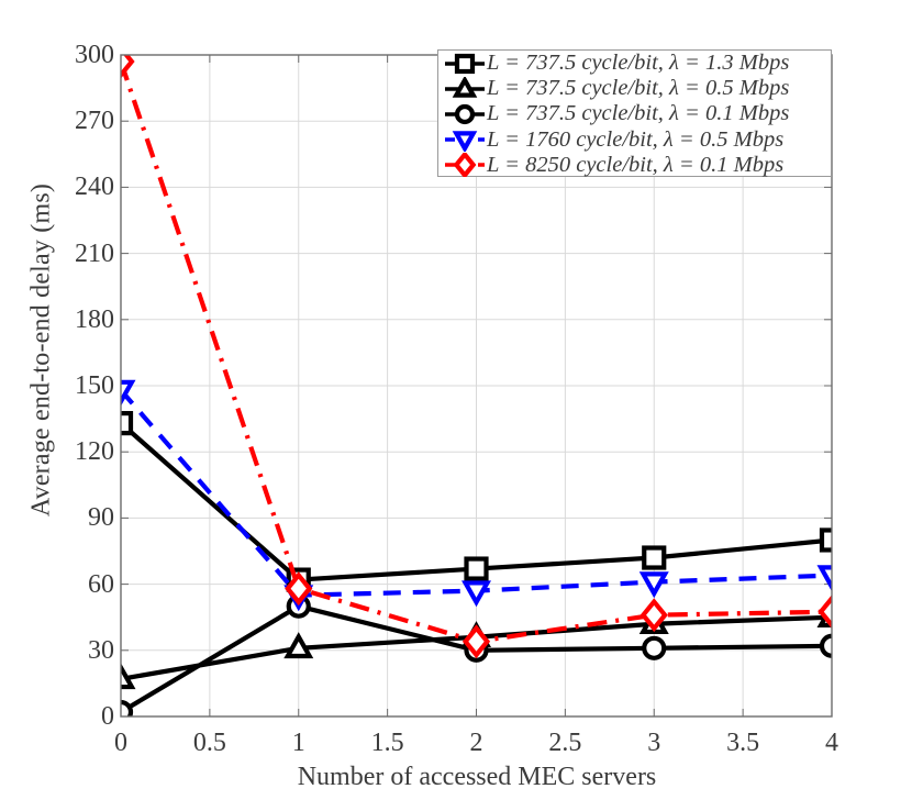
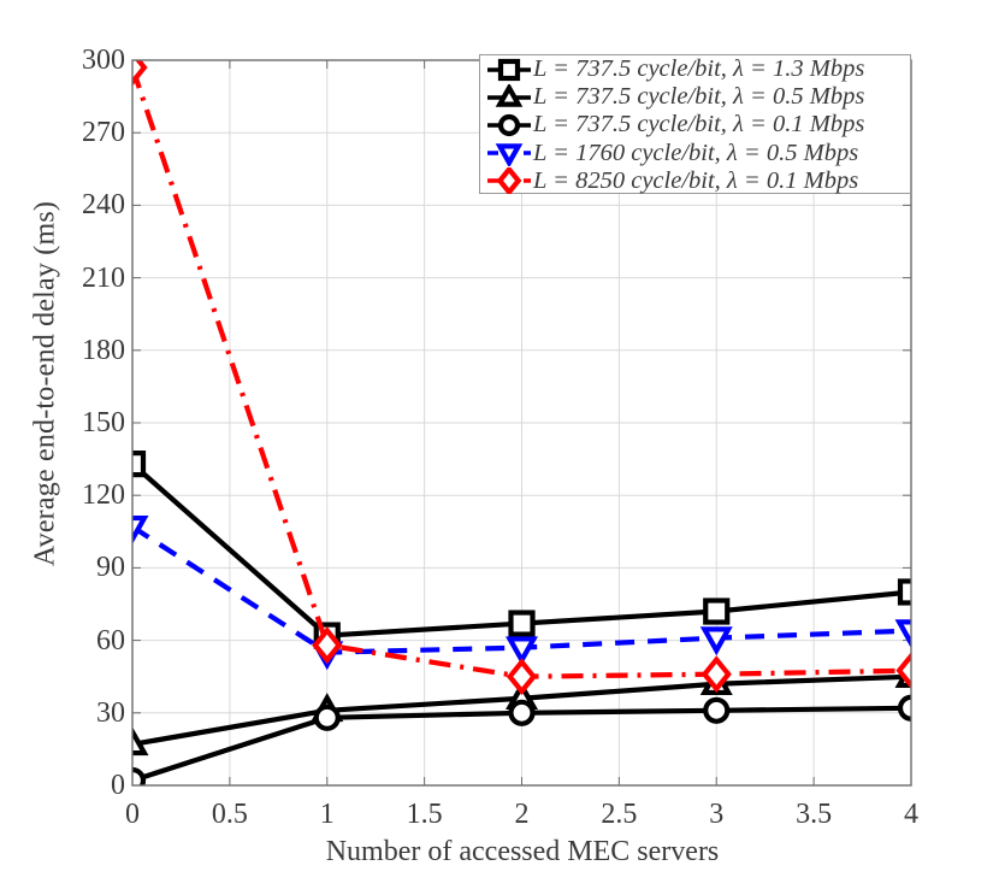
L = 1760 cycle/bit, λ = 0.5 Mbps/0: 148 -> 107
L = 737.5 cycle/bit, λ = 0.1 Mbps/1: 50 -> 28
L = 8250 cycle/bit, λ = 0.1 Mbps/2: 34 -> 45
